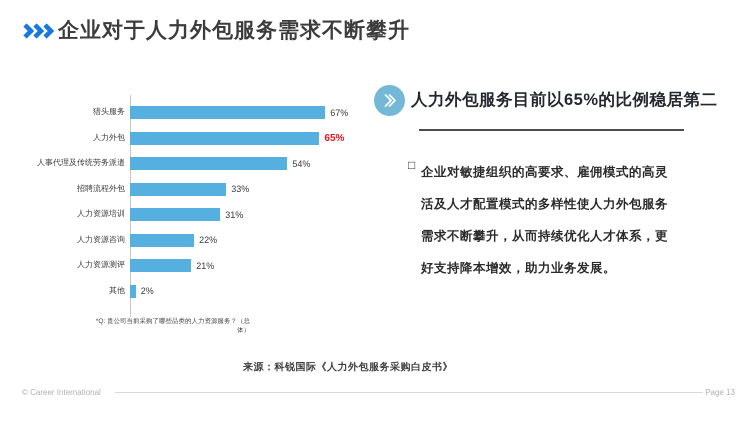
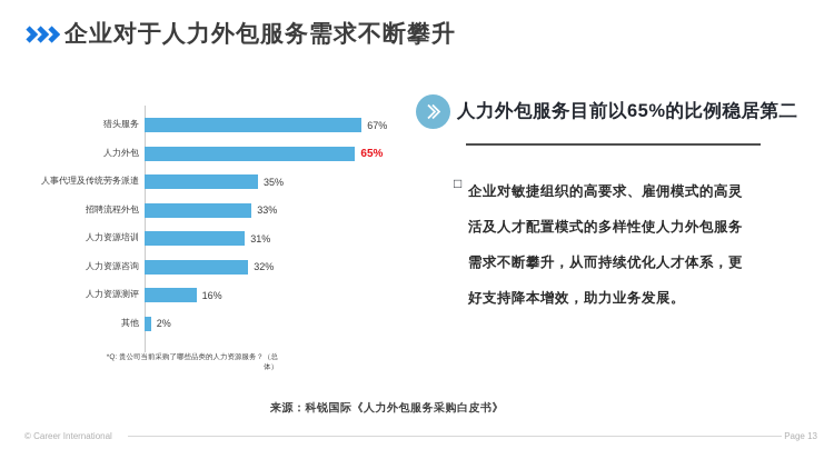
人事代理及传统劳务派遣: 54% -> 35%
人力资源咨询: 22% -> 32%
人力资源测评: 21% -> 16%
